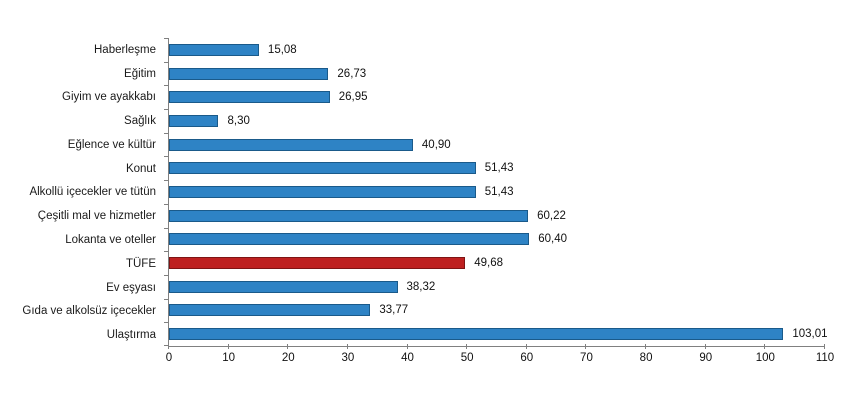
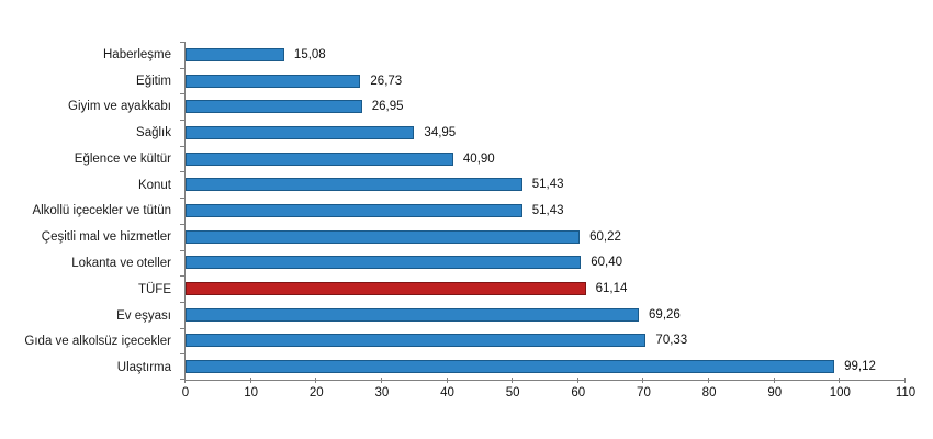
Sağlık: 8,30 -> 34,95
TÜFE: 49,68 -> 61,14
Ev eşyası: 38,32 -> 69,26
Gıda ve alkolsüz içecekler: 33,77 -> 70,33
Ulaştırma: 103,01 -> 99,12
